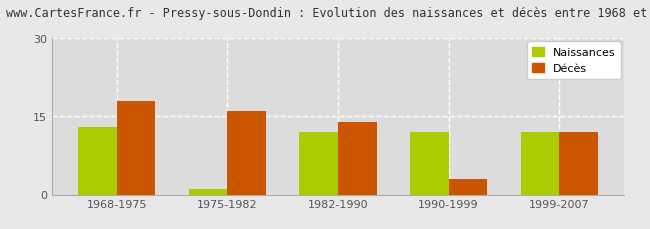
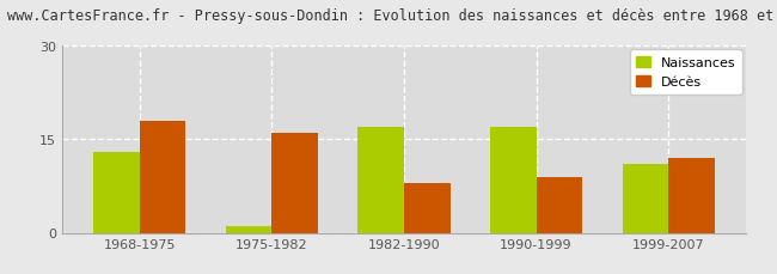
Naissances/1982-1990: 12 -> 17
Décès/1982-1990: 14 -> 8
Naissances/1990-1999: 12 -> 17
Décès/1990-1999: 3 -> 9
Naissances/1999-2007: 12 -> 11
